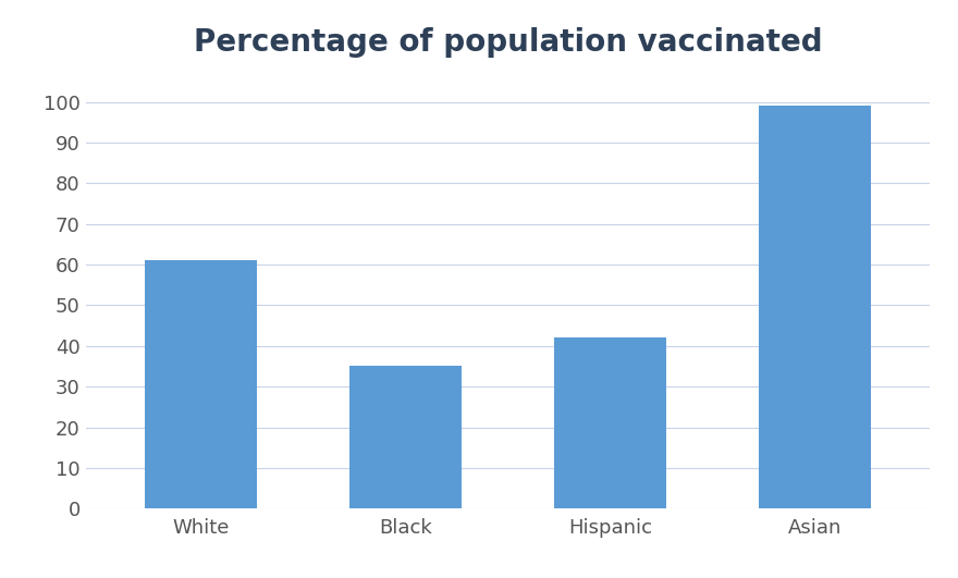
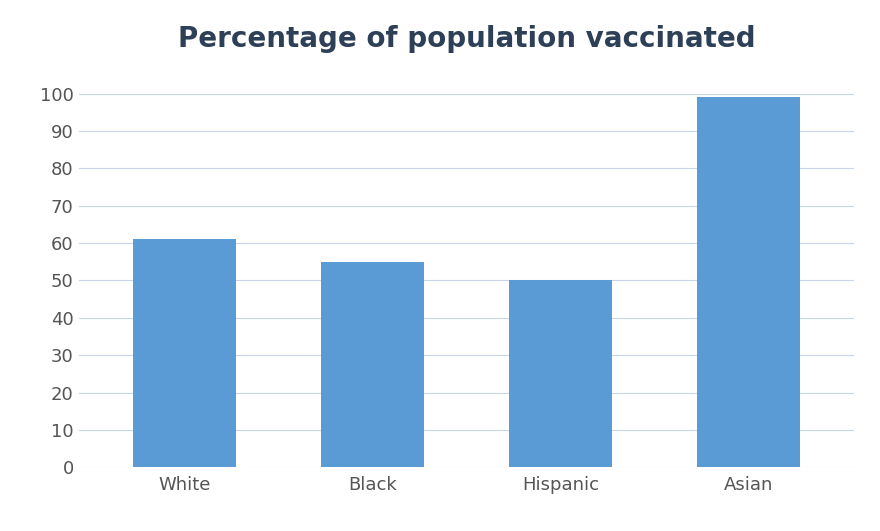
Black: 35 -> 55
Hispanic: 42 -> 50
